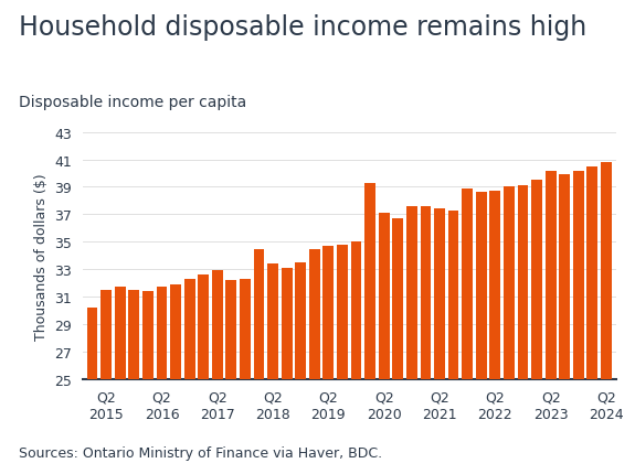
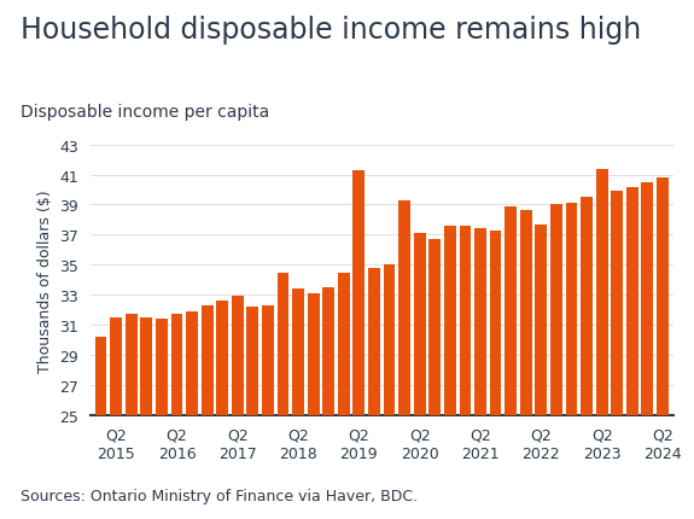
Q2 2019: 34.7 -> 41.3
Q2 2022: 38.7 -> 37.7
Q2 2023: 40.2 -> 41.4
